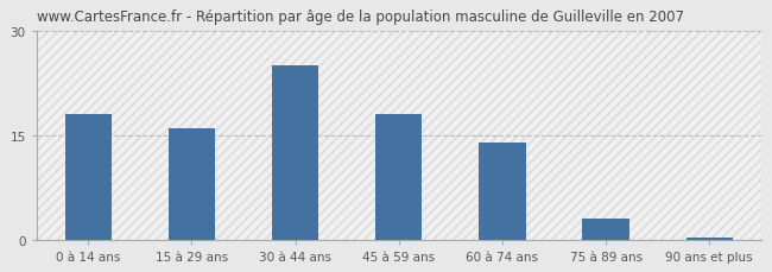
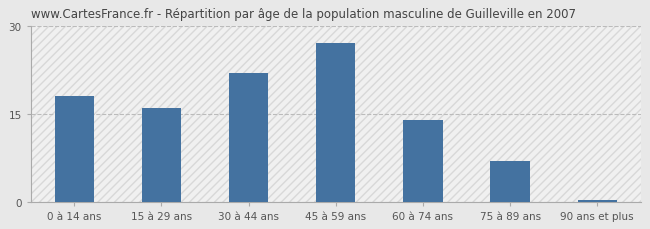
30 à 44 ans: 25.0 -> 22.0
45 à 59 ans: 18.0 -> 27.0
75 à 89 ans: 3.0 -> 7.0
